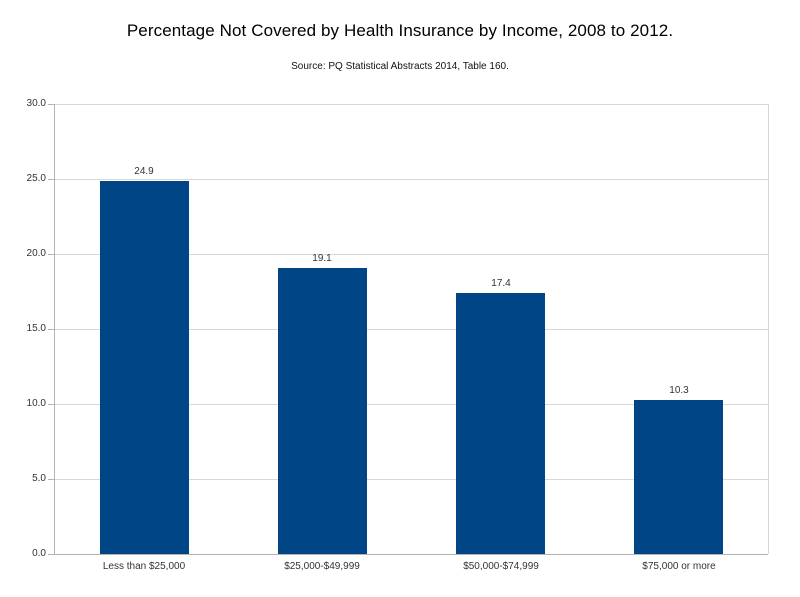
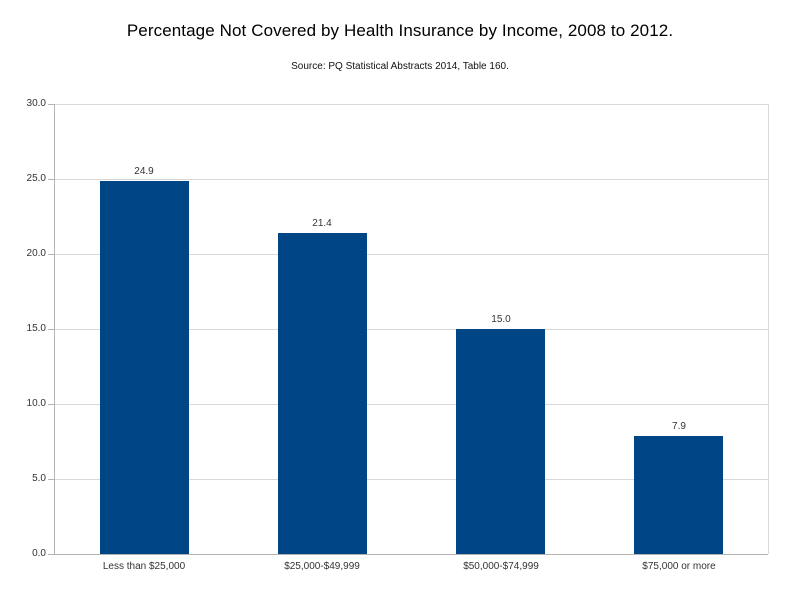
$25,000-$49,999: 19.1 -> 21.4
$50,000-$74,999: 17.4 -> 15.0
$75,000 or more: 10.3 -> 7.9
